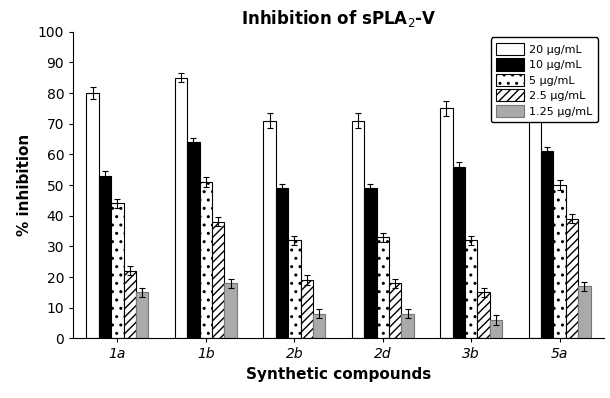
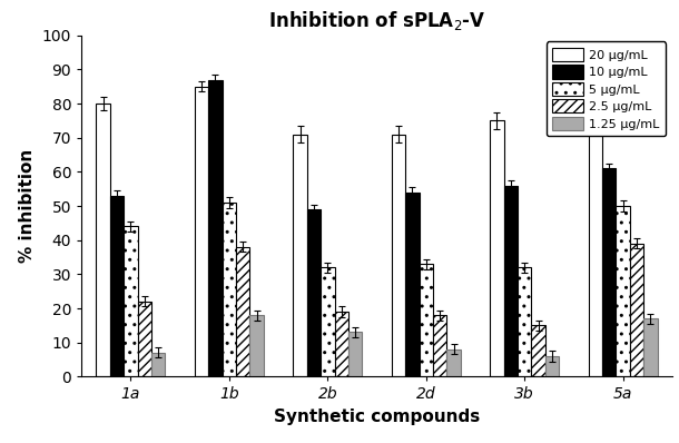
1.25 μg/mL/1a: 15 -> 7
10 μg/mL/1b: 64 -> 87
1.25 μg/mL/2b: 8 -> 13
10 μg/mL/2d: 49 -> 54
